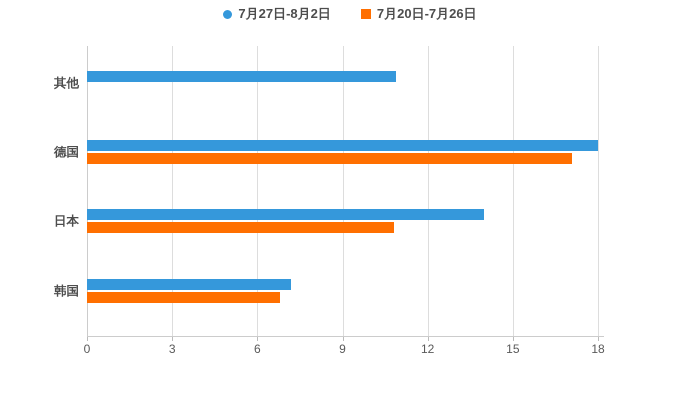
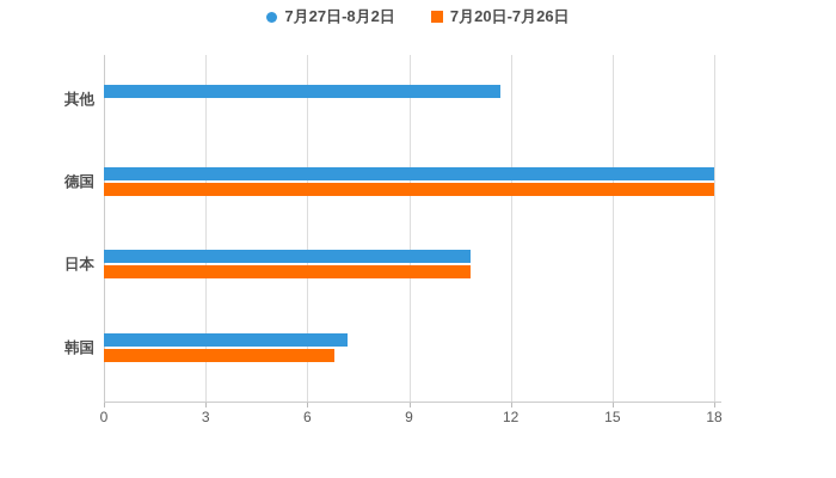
7月27日-8月2日/其他: 10.9 -> 11.7
7月20日-7月26日/德国: 17.1 -> 18.0
7月27日-8月2日/日本: 14.0 -> 10.8
